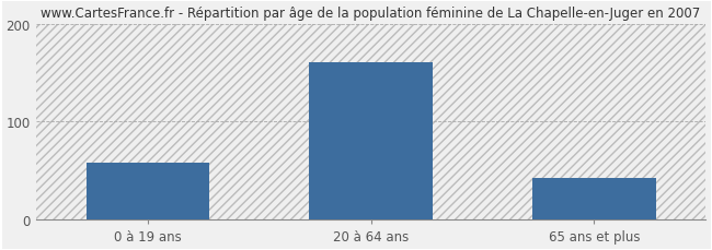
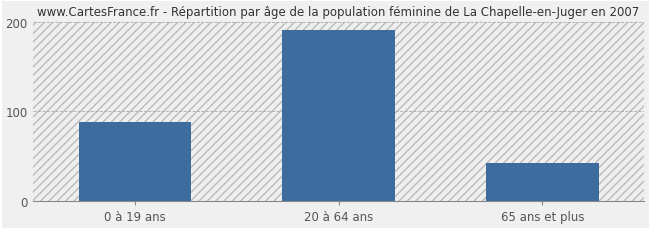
0 à 19 ans: 58 -> 88
20 à 64 ans: 160 -> 190
